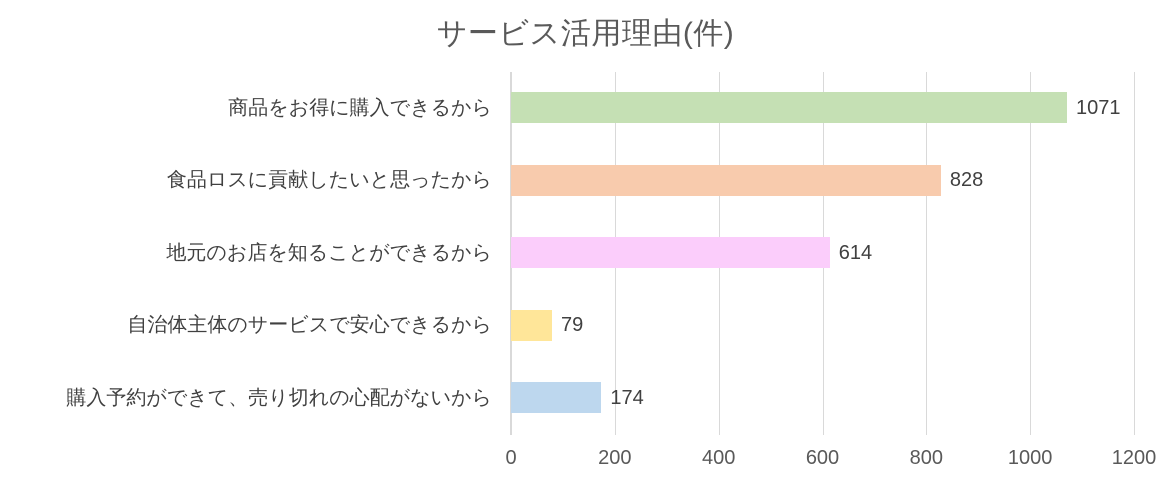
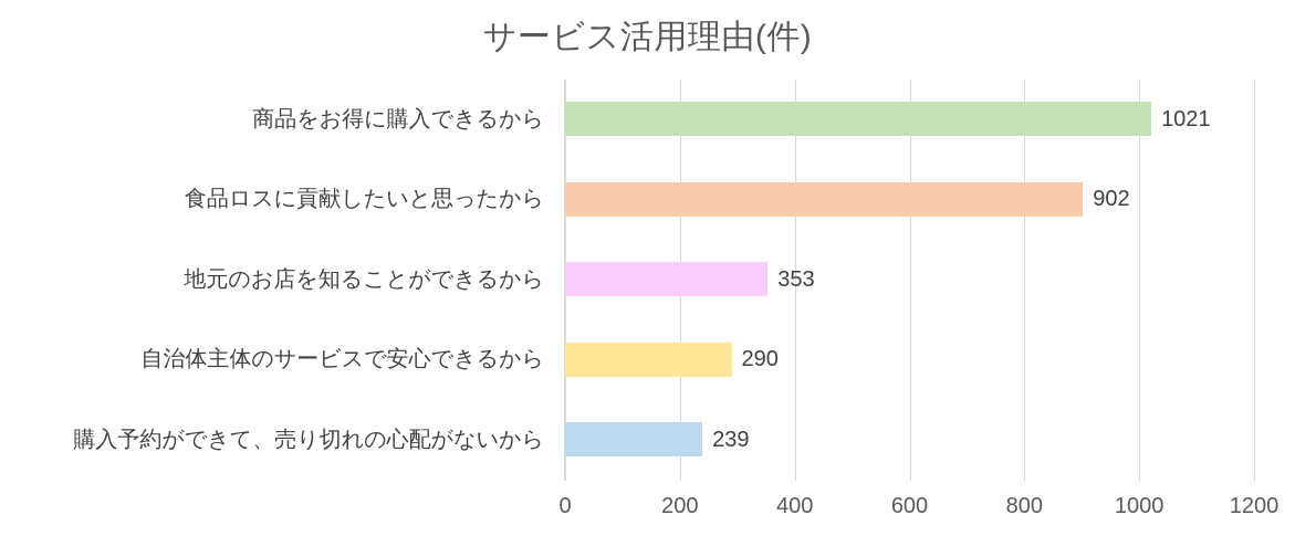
商品をお得に購入できるから: 1071 -> 1021
食品ロスに貢献したいと思ったから: 828 -> 902
地元のお店を知ることができるから: 614 -> 353
自治体主体のサービスで安心できるから: 79 -> 290
購入予約ができて、売り切れの心配がないから: 174 -> 239
